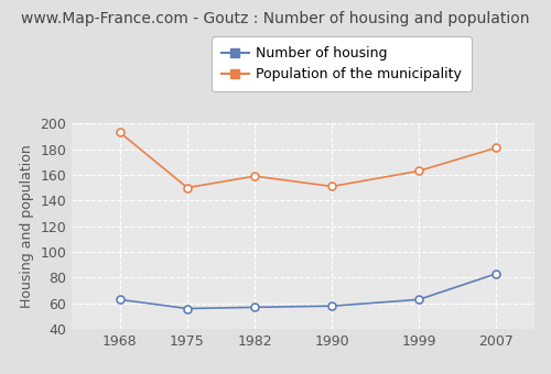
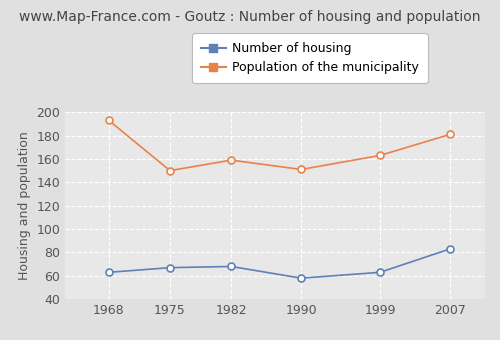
Number of housing/1975: 56 -> 67
Number of housing/1982: 57 -> 68
